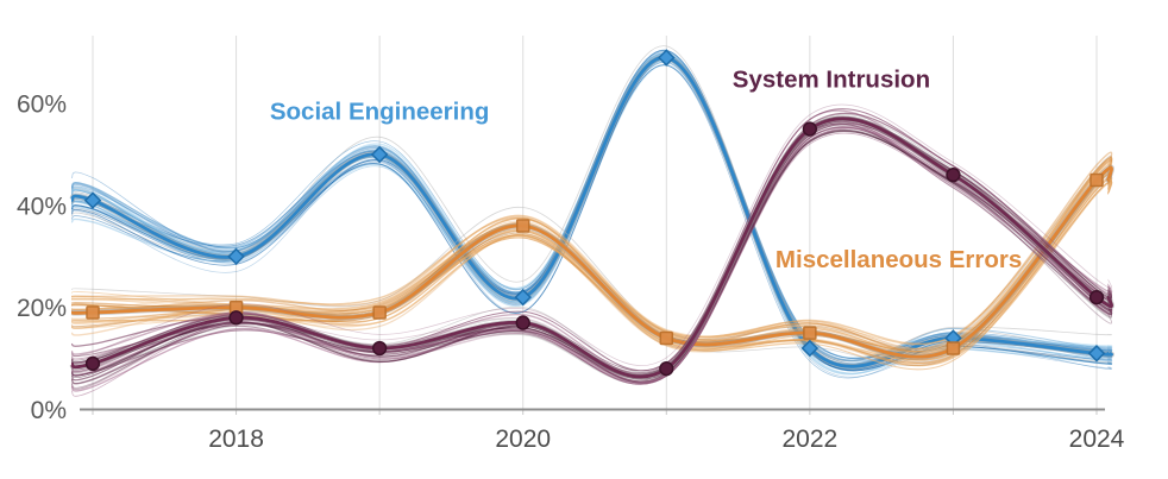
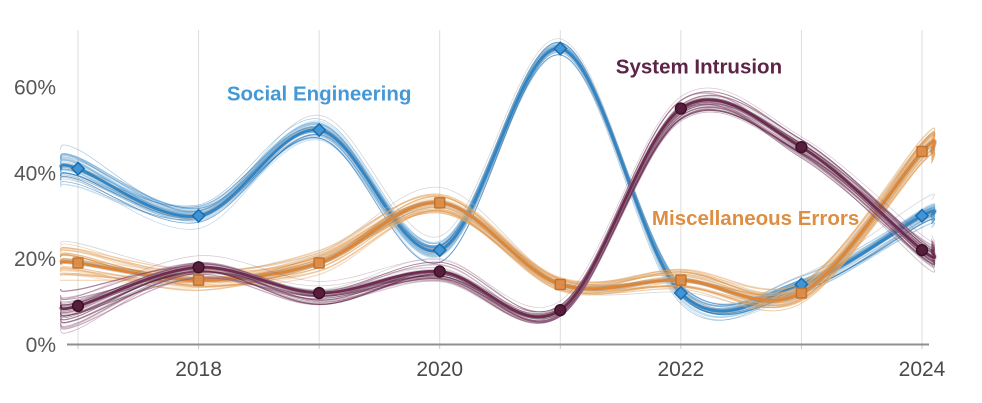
Miscellaneous Errors/2018: 20% -> 15%
Miscellaneous Errors/2020: 36% -> 33%
Social Engineering/2024: 11% -> 30%
